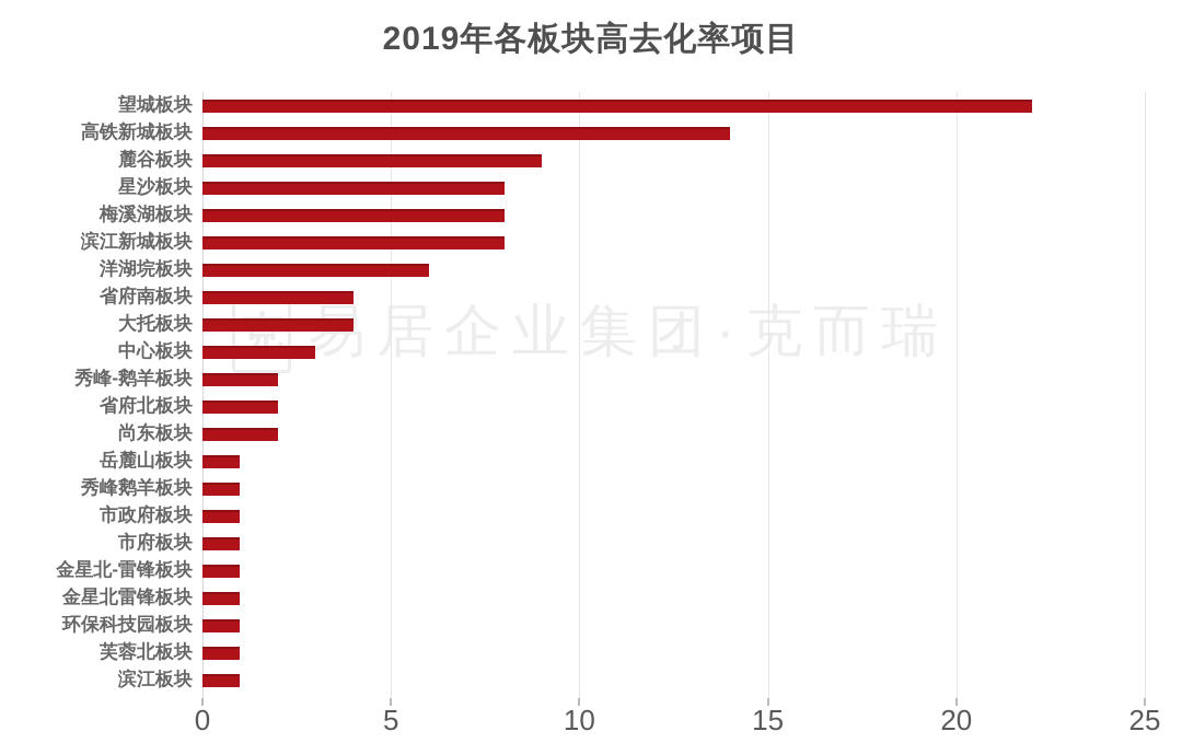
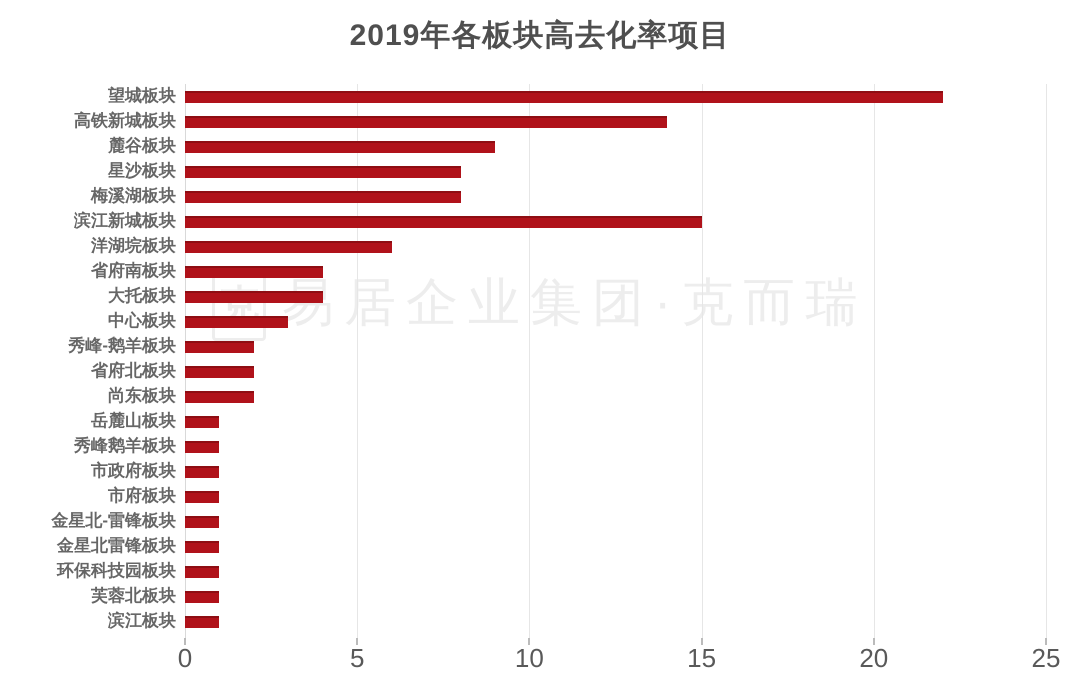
滨江新城板块: 8 -> 15
